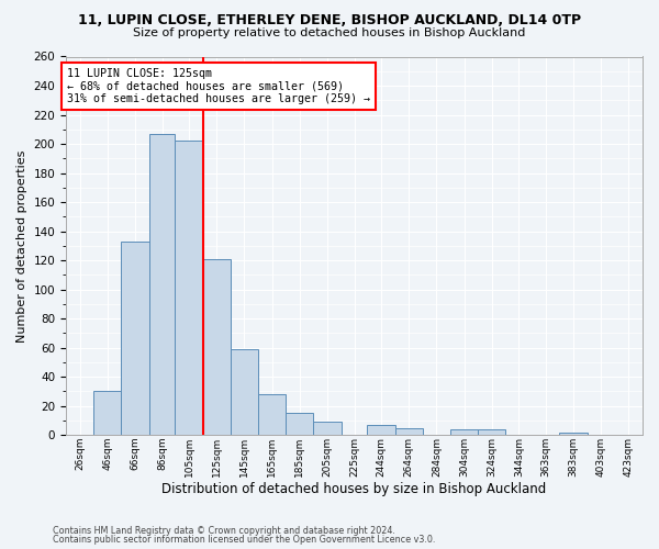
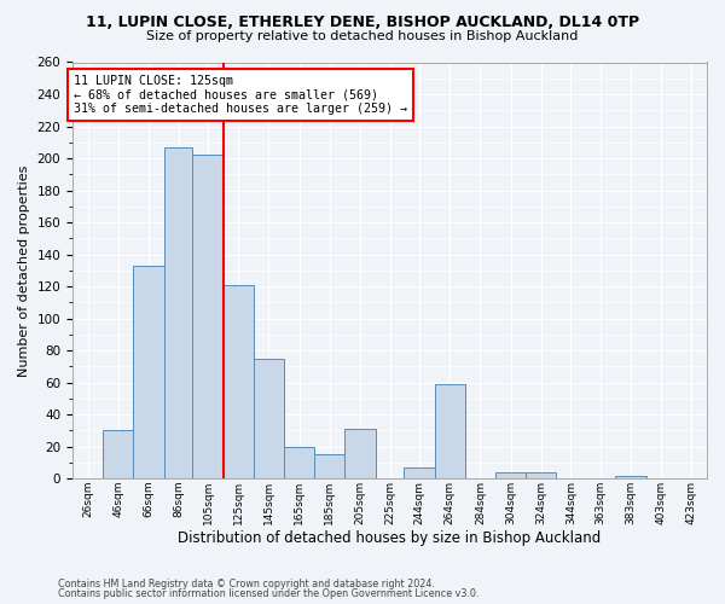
145sqm: 59 -> 75
165sqm: 28 -> 20
205sqm: 9 -> 31
264sqm: 5 -> 59
